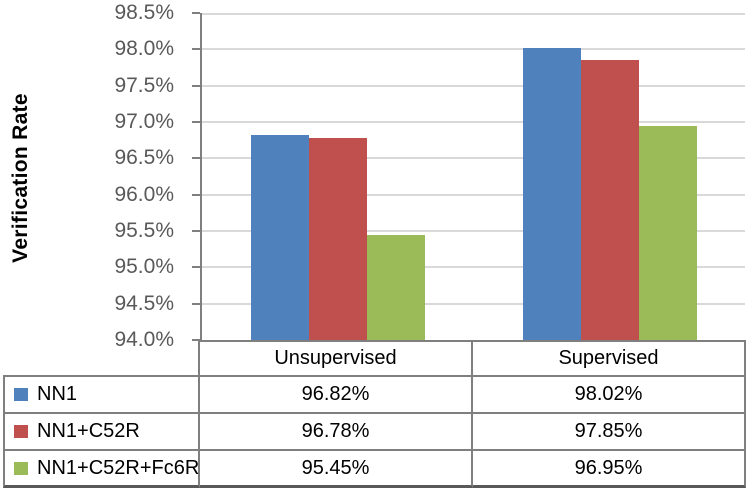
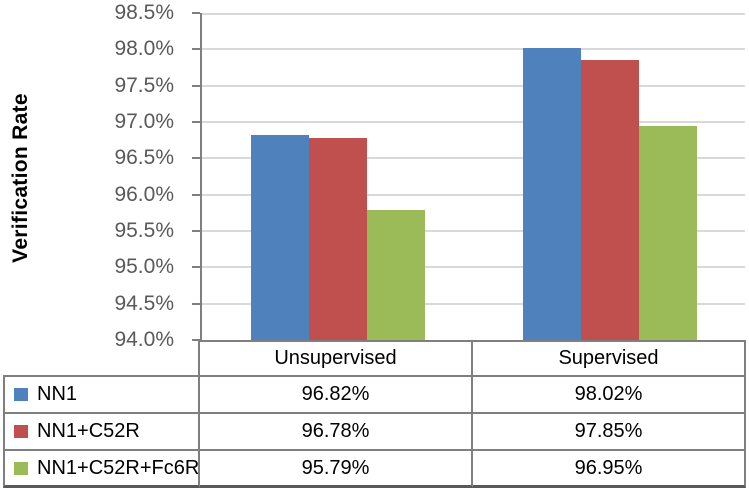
NN1+C52R+Fc6R/Unsupervised: 95.45% -> 95.79%
